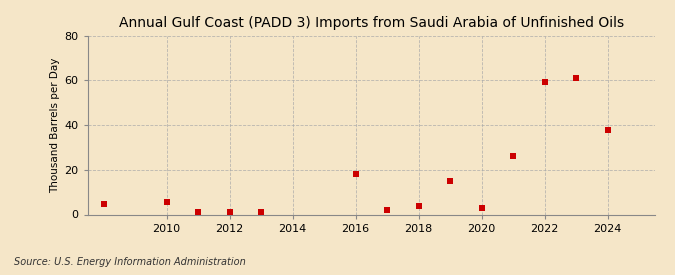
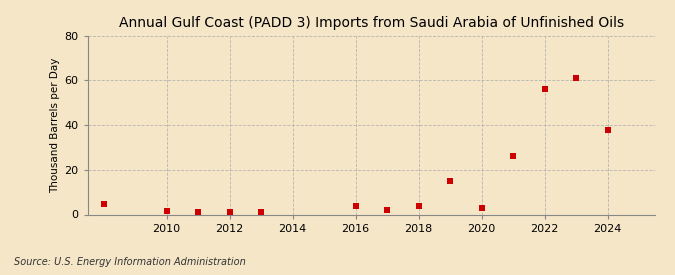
2010: 5.5 -> 1.5
2016: 18.0 -> 4.0
2022: 59.5 -> 56.0
